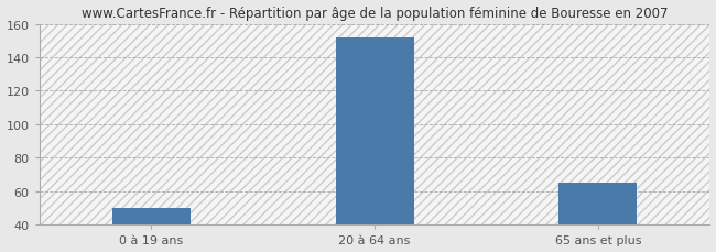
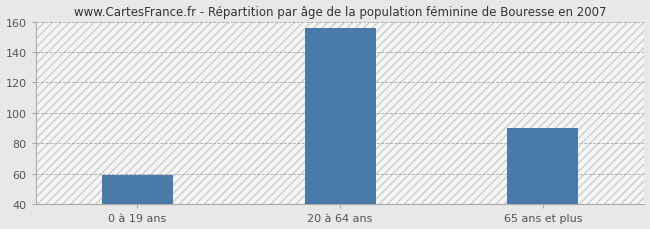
0 à 19 ans: 50 -> 59
20 à 64 ans: 152 -> 156
65 ans et plus: 65 -> 90
